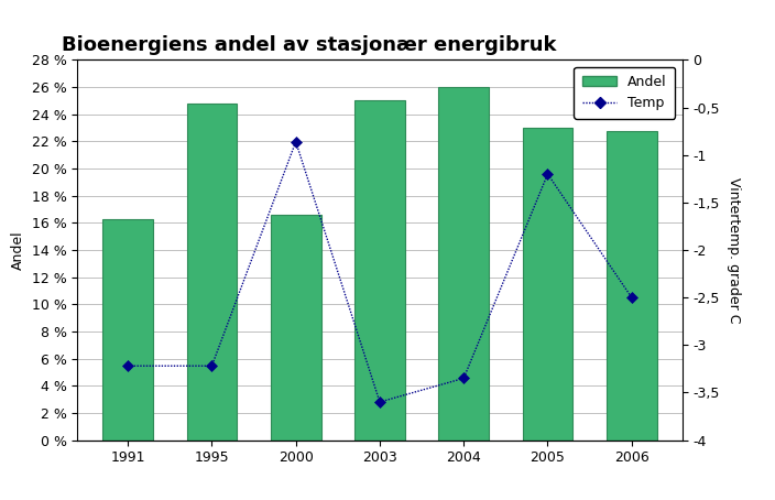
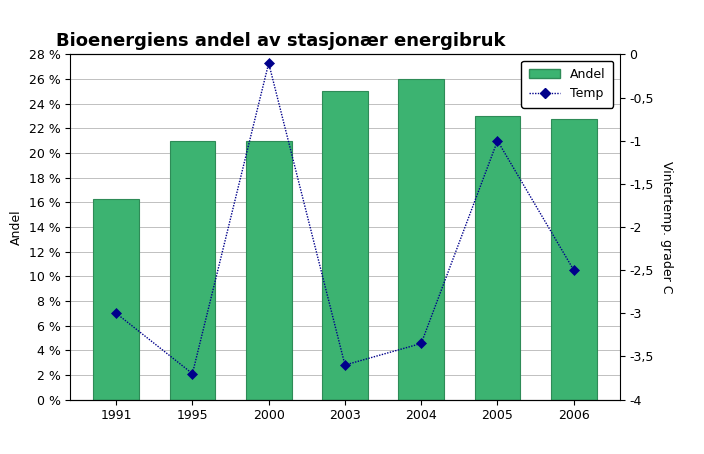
Temp/1991: -3,22 -> -3,00
Andel/1995: 24.8 % -> 21.0 %
Temp/1995: -3,22 -> -3,70
Andel/2000: 16.6 % -> 21.0 %
Temp/2000: -0,86 -> -0,10
Temp/2005: -1,20 -> -1,00
